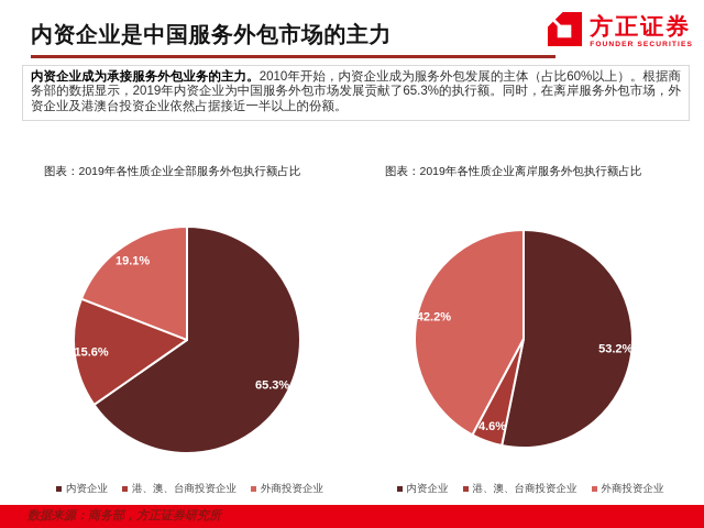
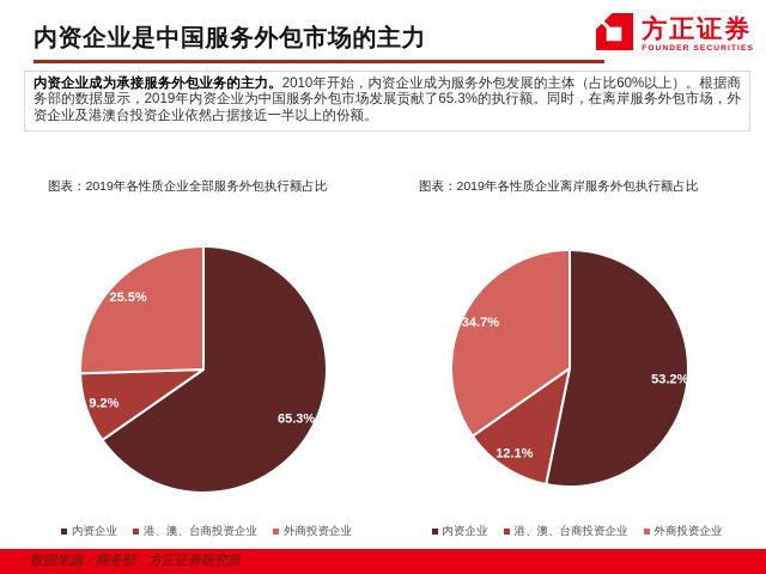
图表：2019年各性质企业全部服务外包执行额占比/港、澳、台商投资企业: 15.6% -> 9.2%
图表：2019年各性质企业全部服务外包执行额占比/外商投资企业: 19.1% -> 25.5%
图表：2019年各性质企业离岸服务外包执行额占比/港、澳、台商投资企业: 4.6% -> 12.1%
图表：2019年各性质企业离岸服务外包执行额占比/外商投资企业: 42.2% -> 34.7%
